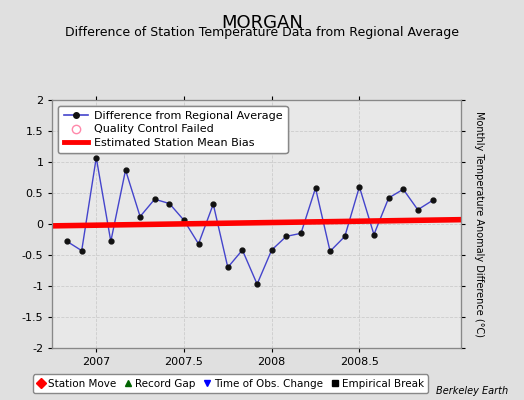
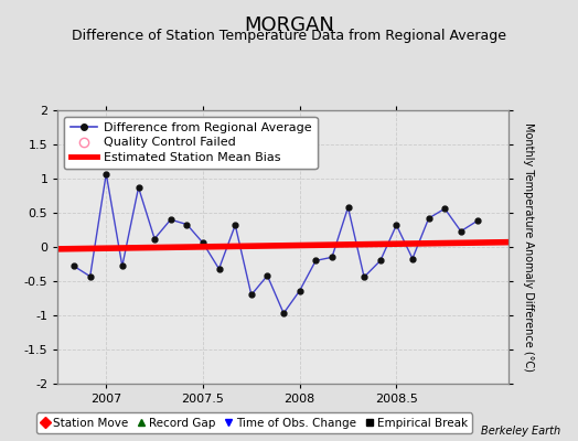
2008: -0.42 -> -0.64
2008.5: 0.60 -> 0.32
